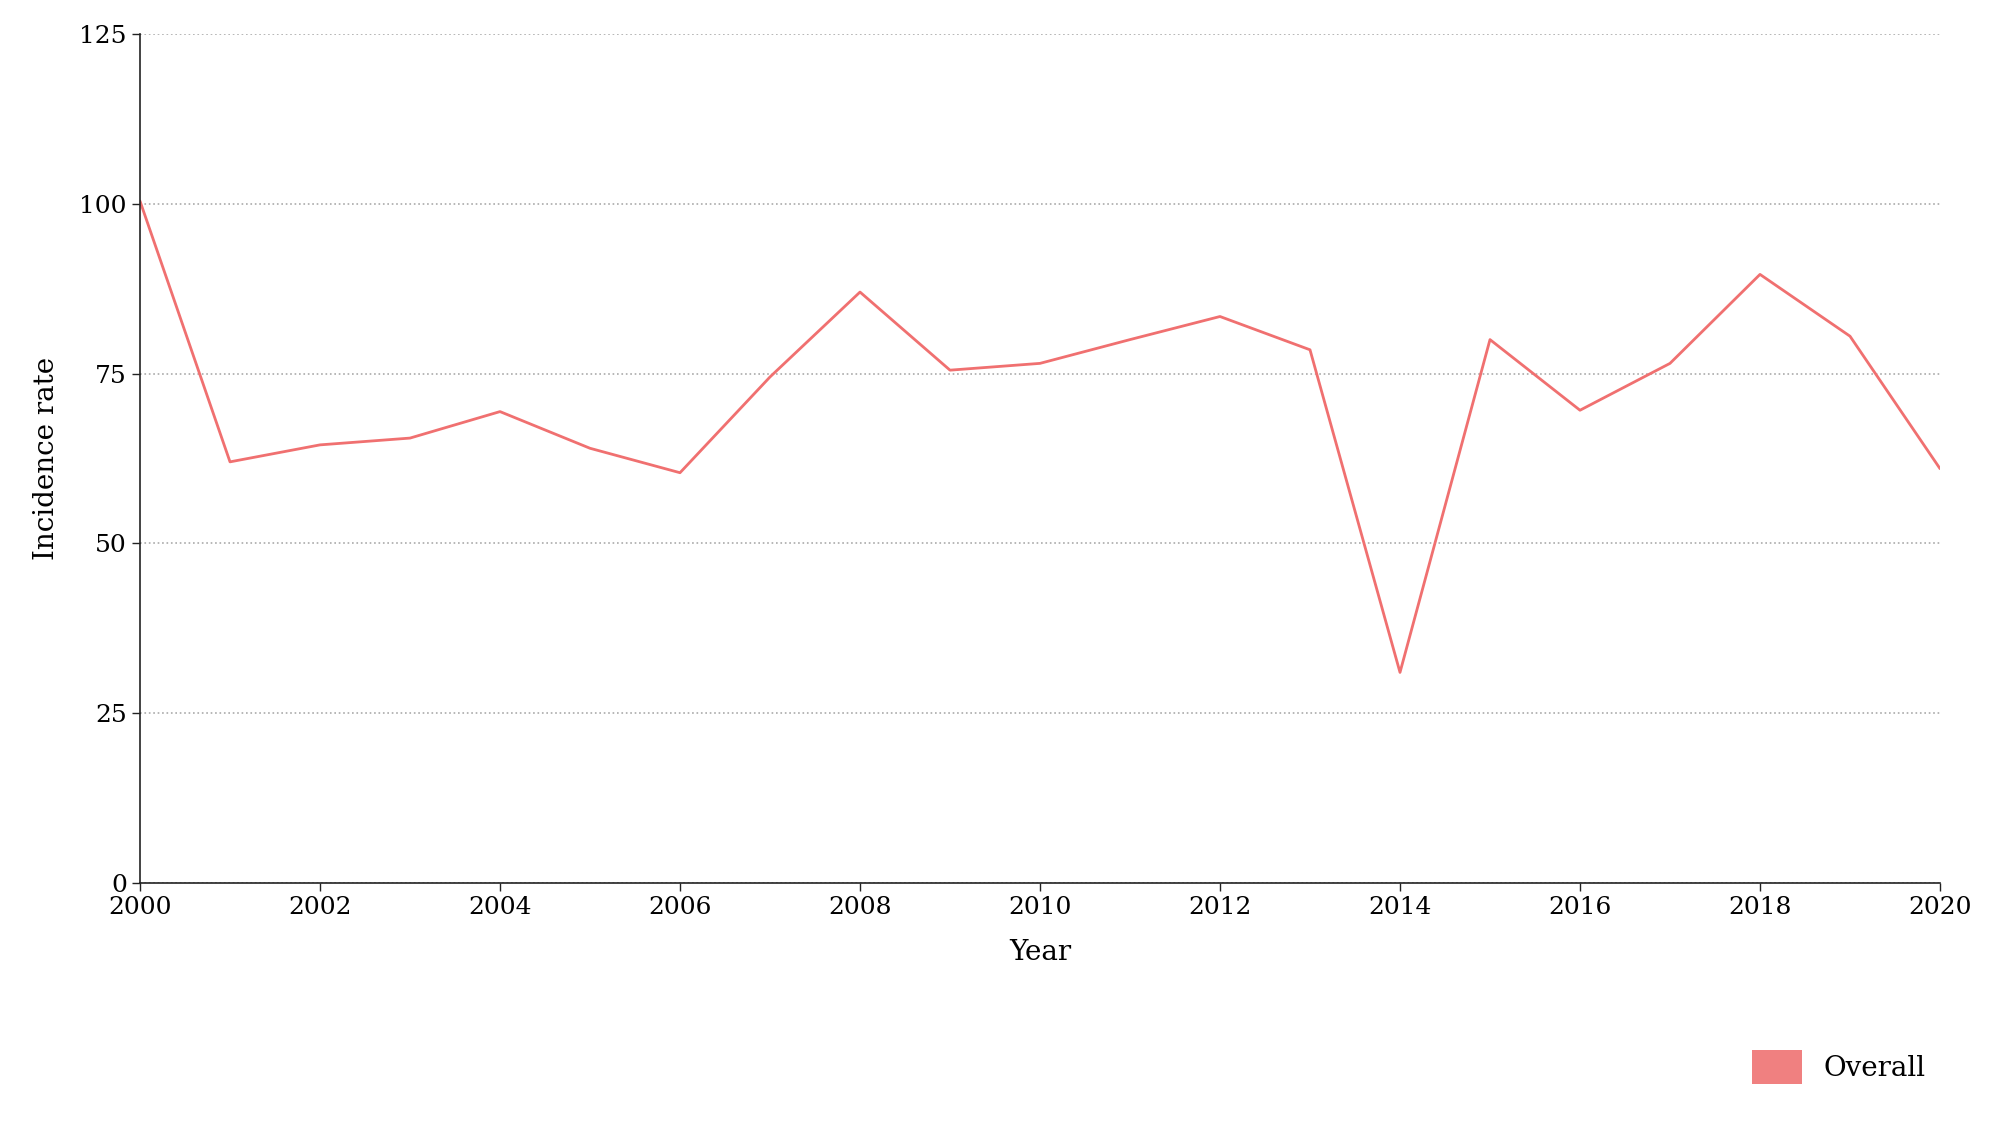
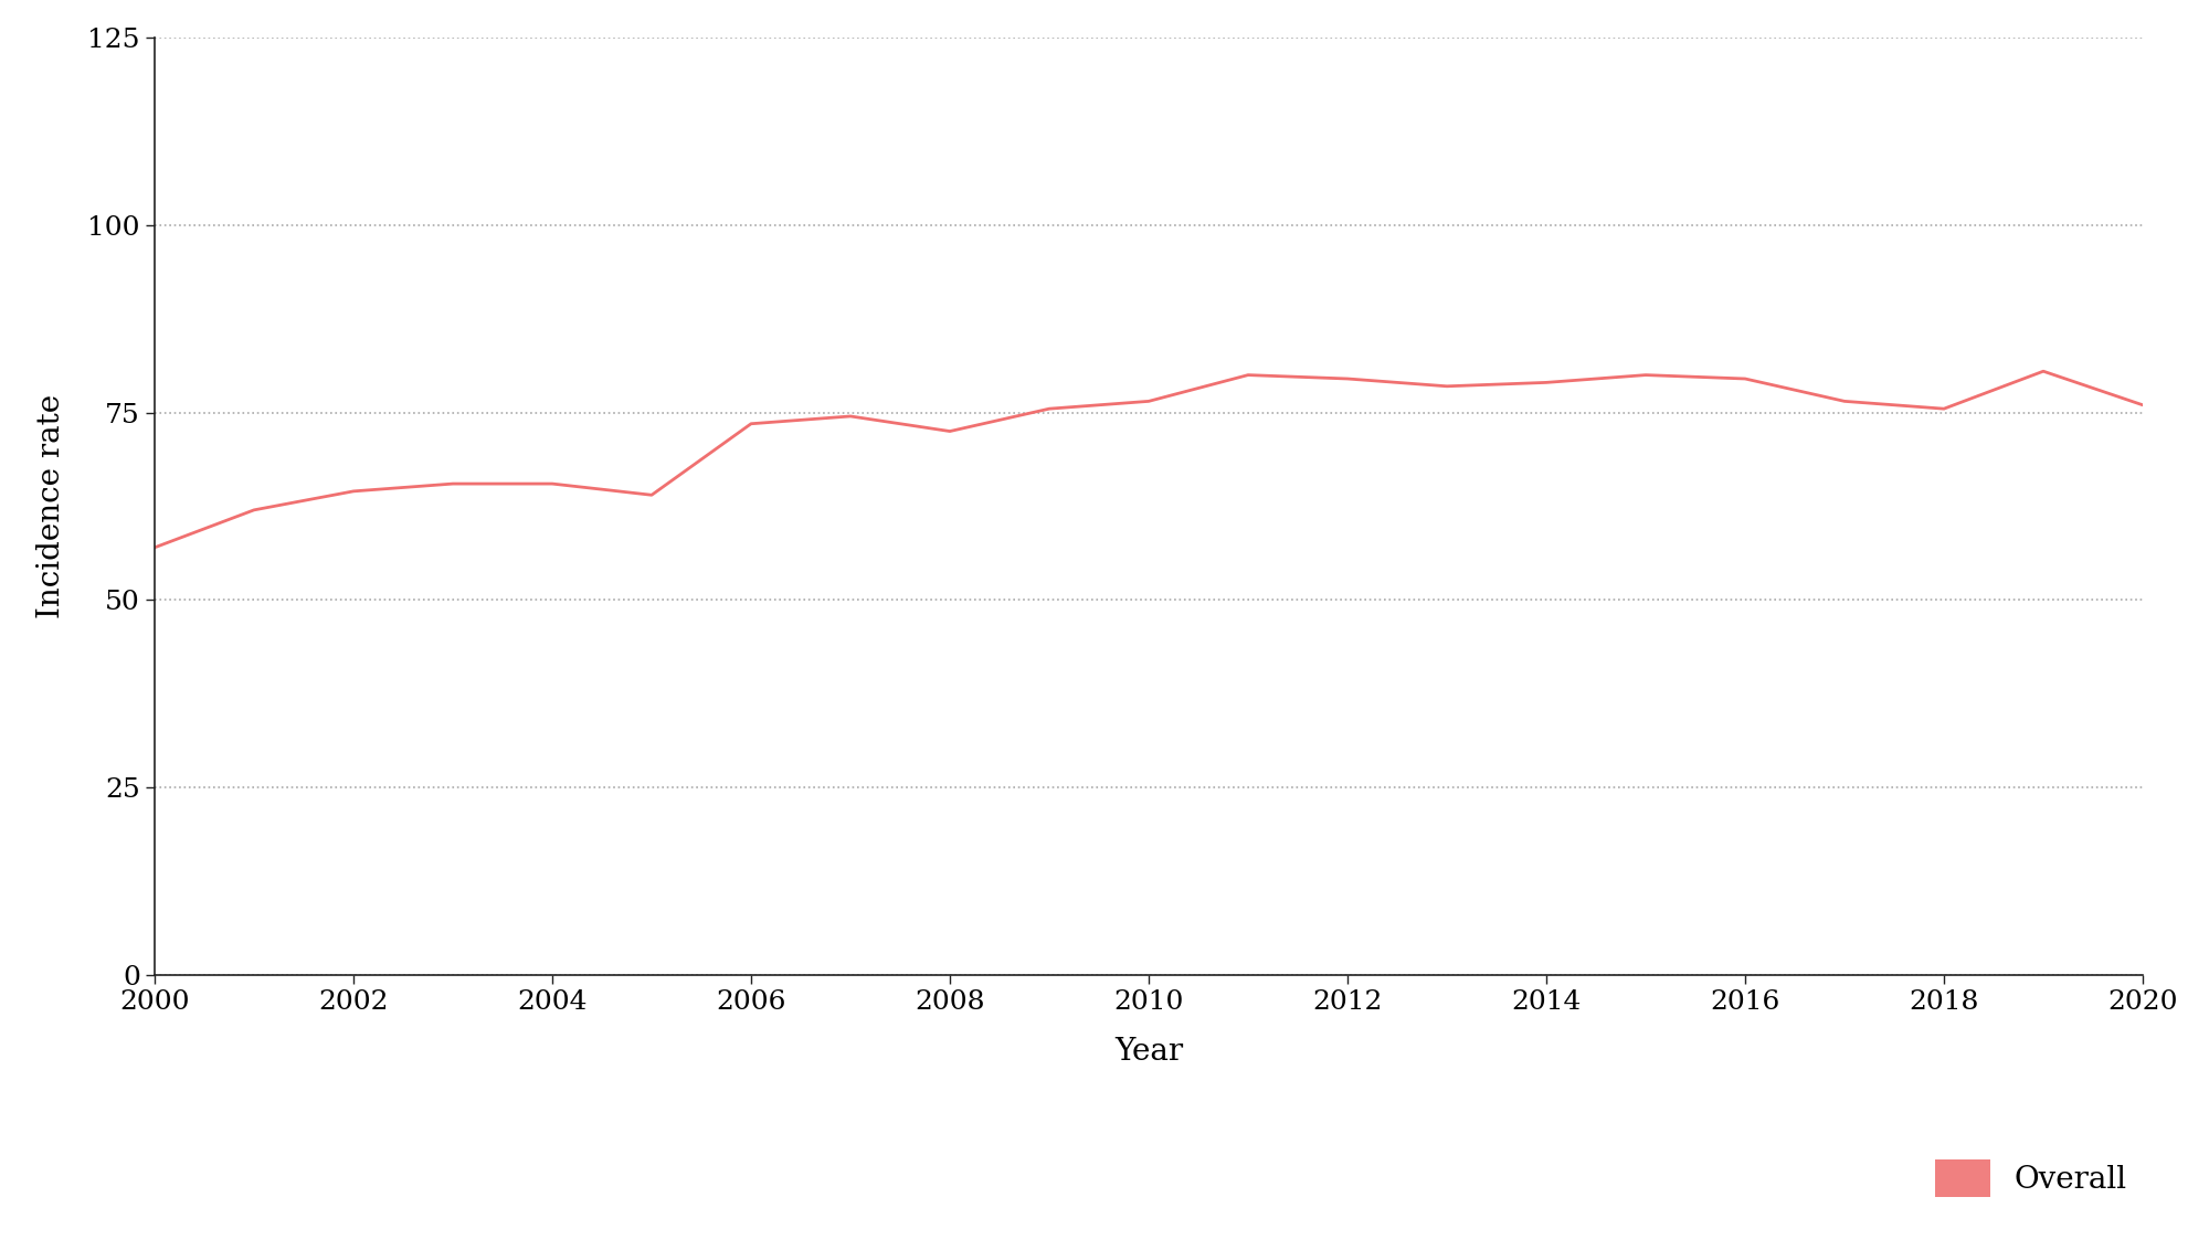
2000: 100.4 -> 57.0
2004: 69.4 -> 65.5
2006: 60.4 -> 73.5
2008: 87.0 -> 72.5
2012: 83.4 -> 79.5
2014: 31.0 -> 79.0
2016: 69.6 -> 79.5
2018: 89.6 -> 75.5
2020: 61.0 -> 76.0
